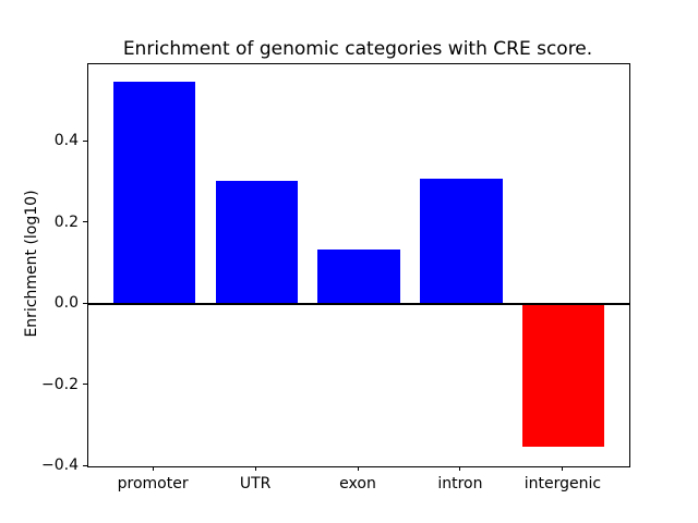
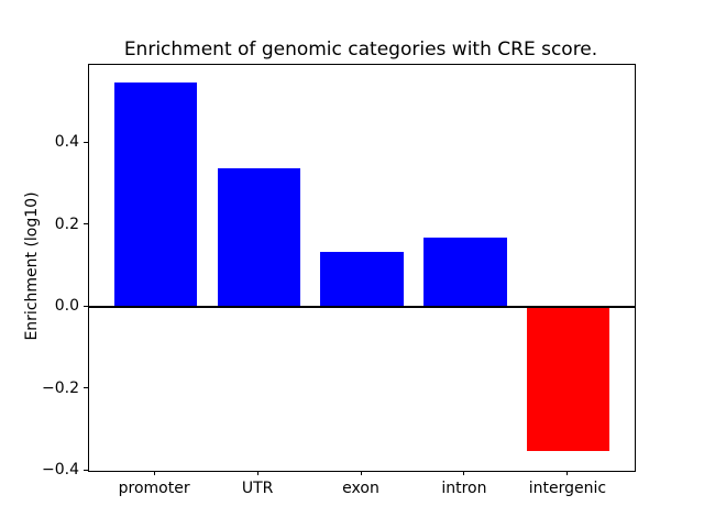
UTR: 0.30 -> 0.34
intron: 0.31 -> 0.17
